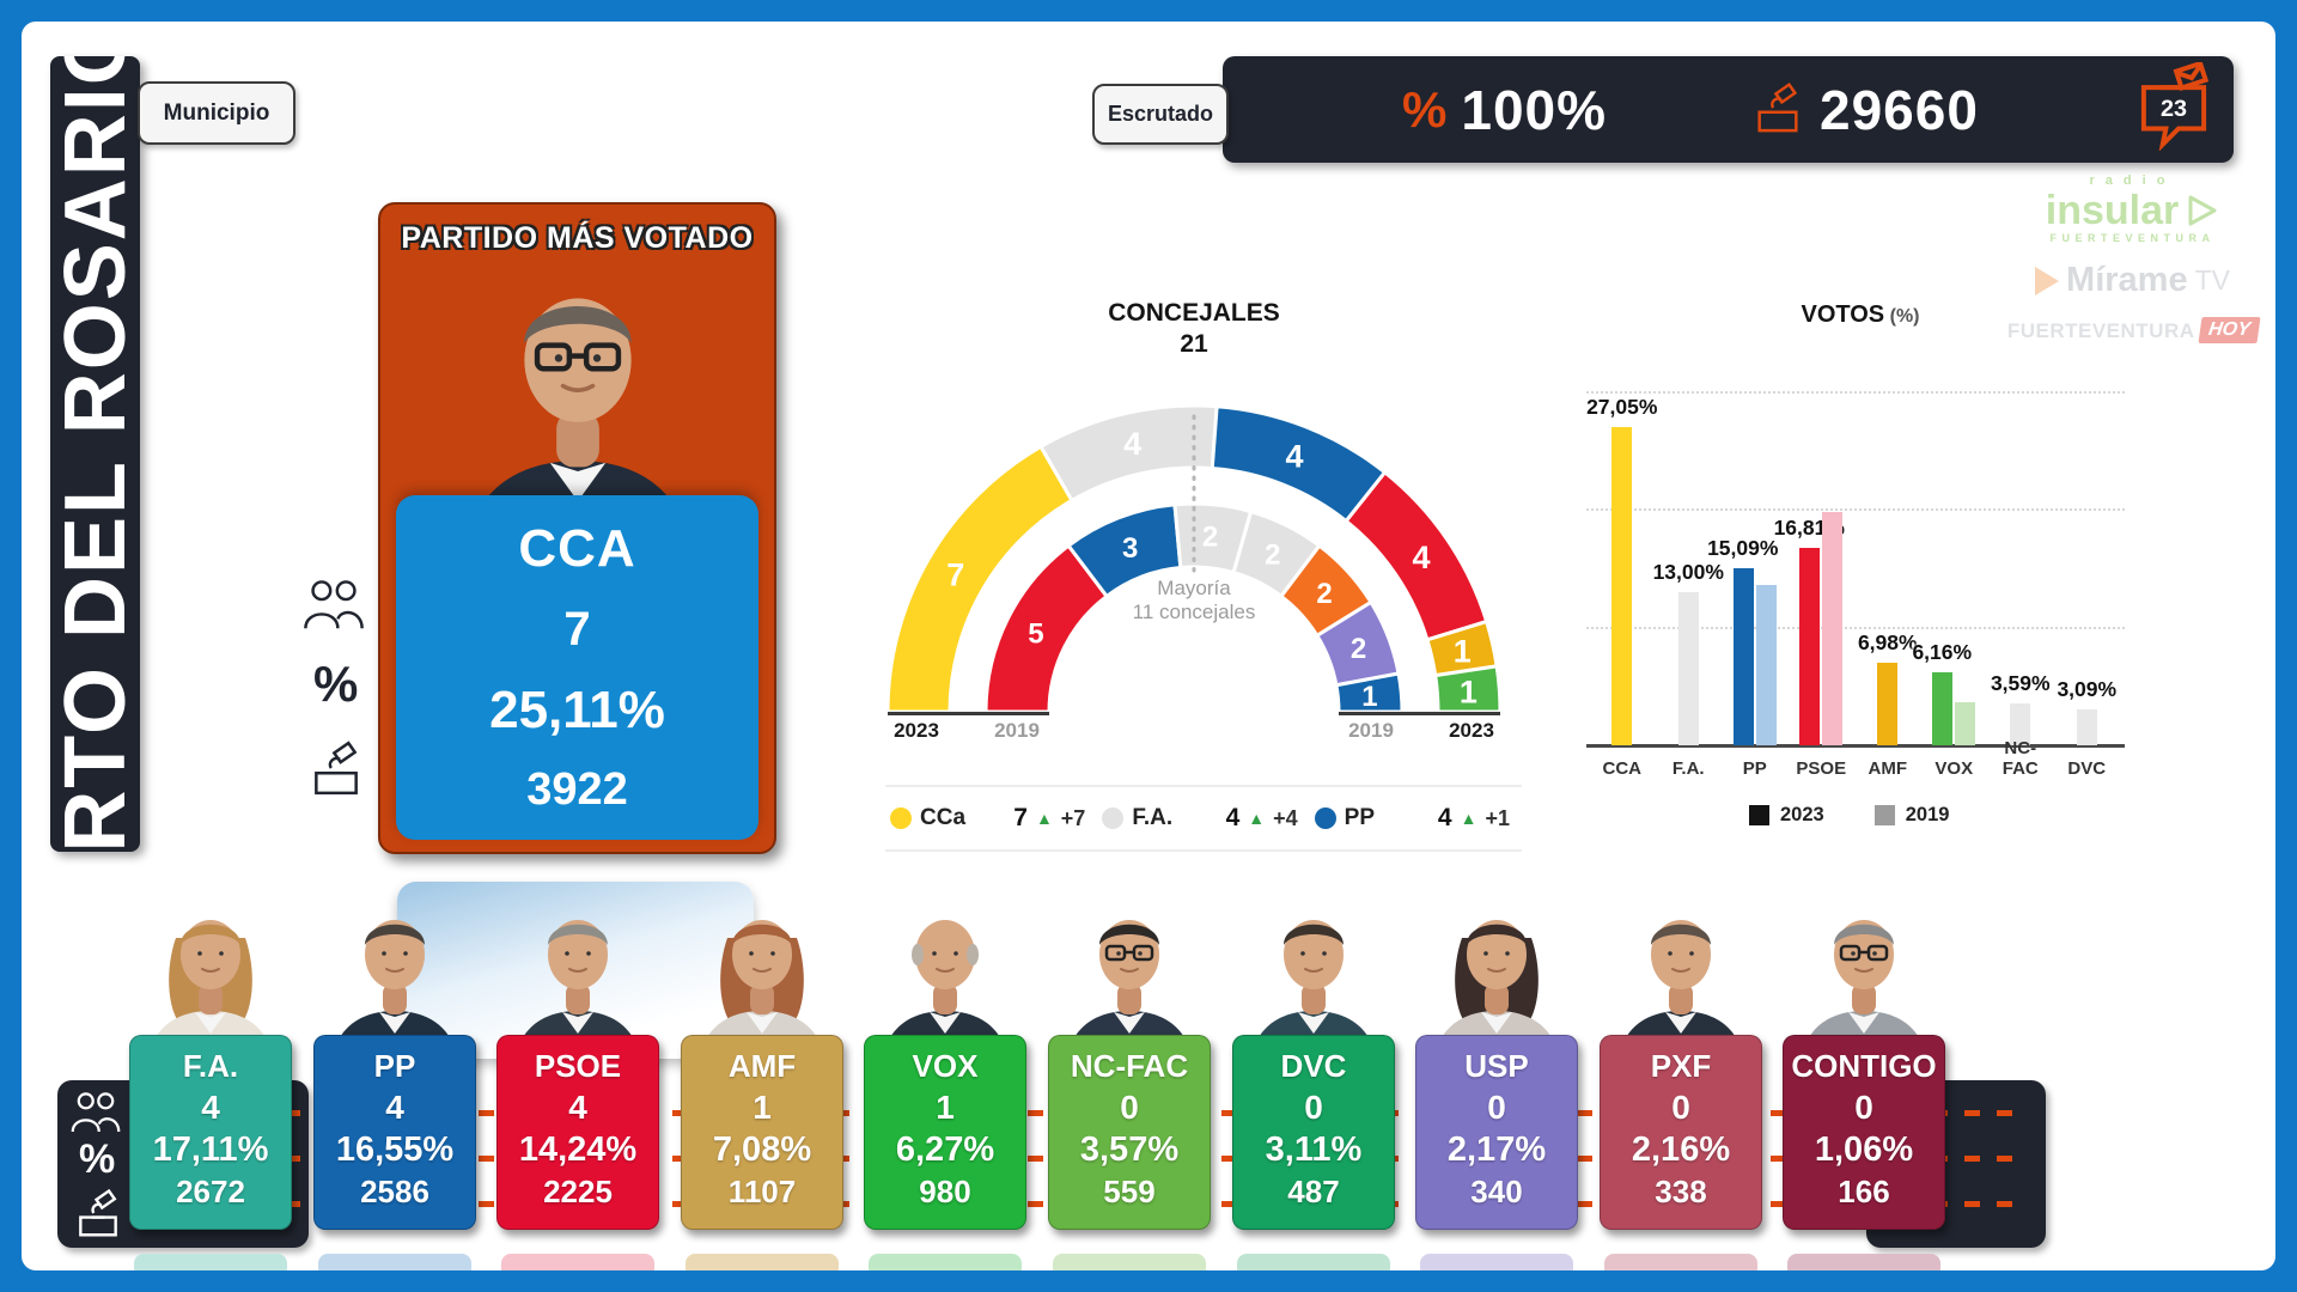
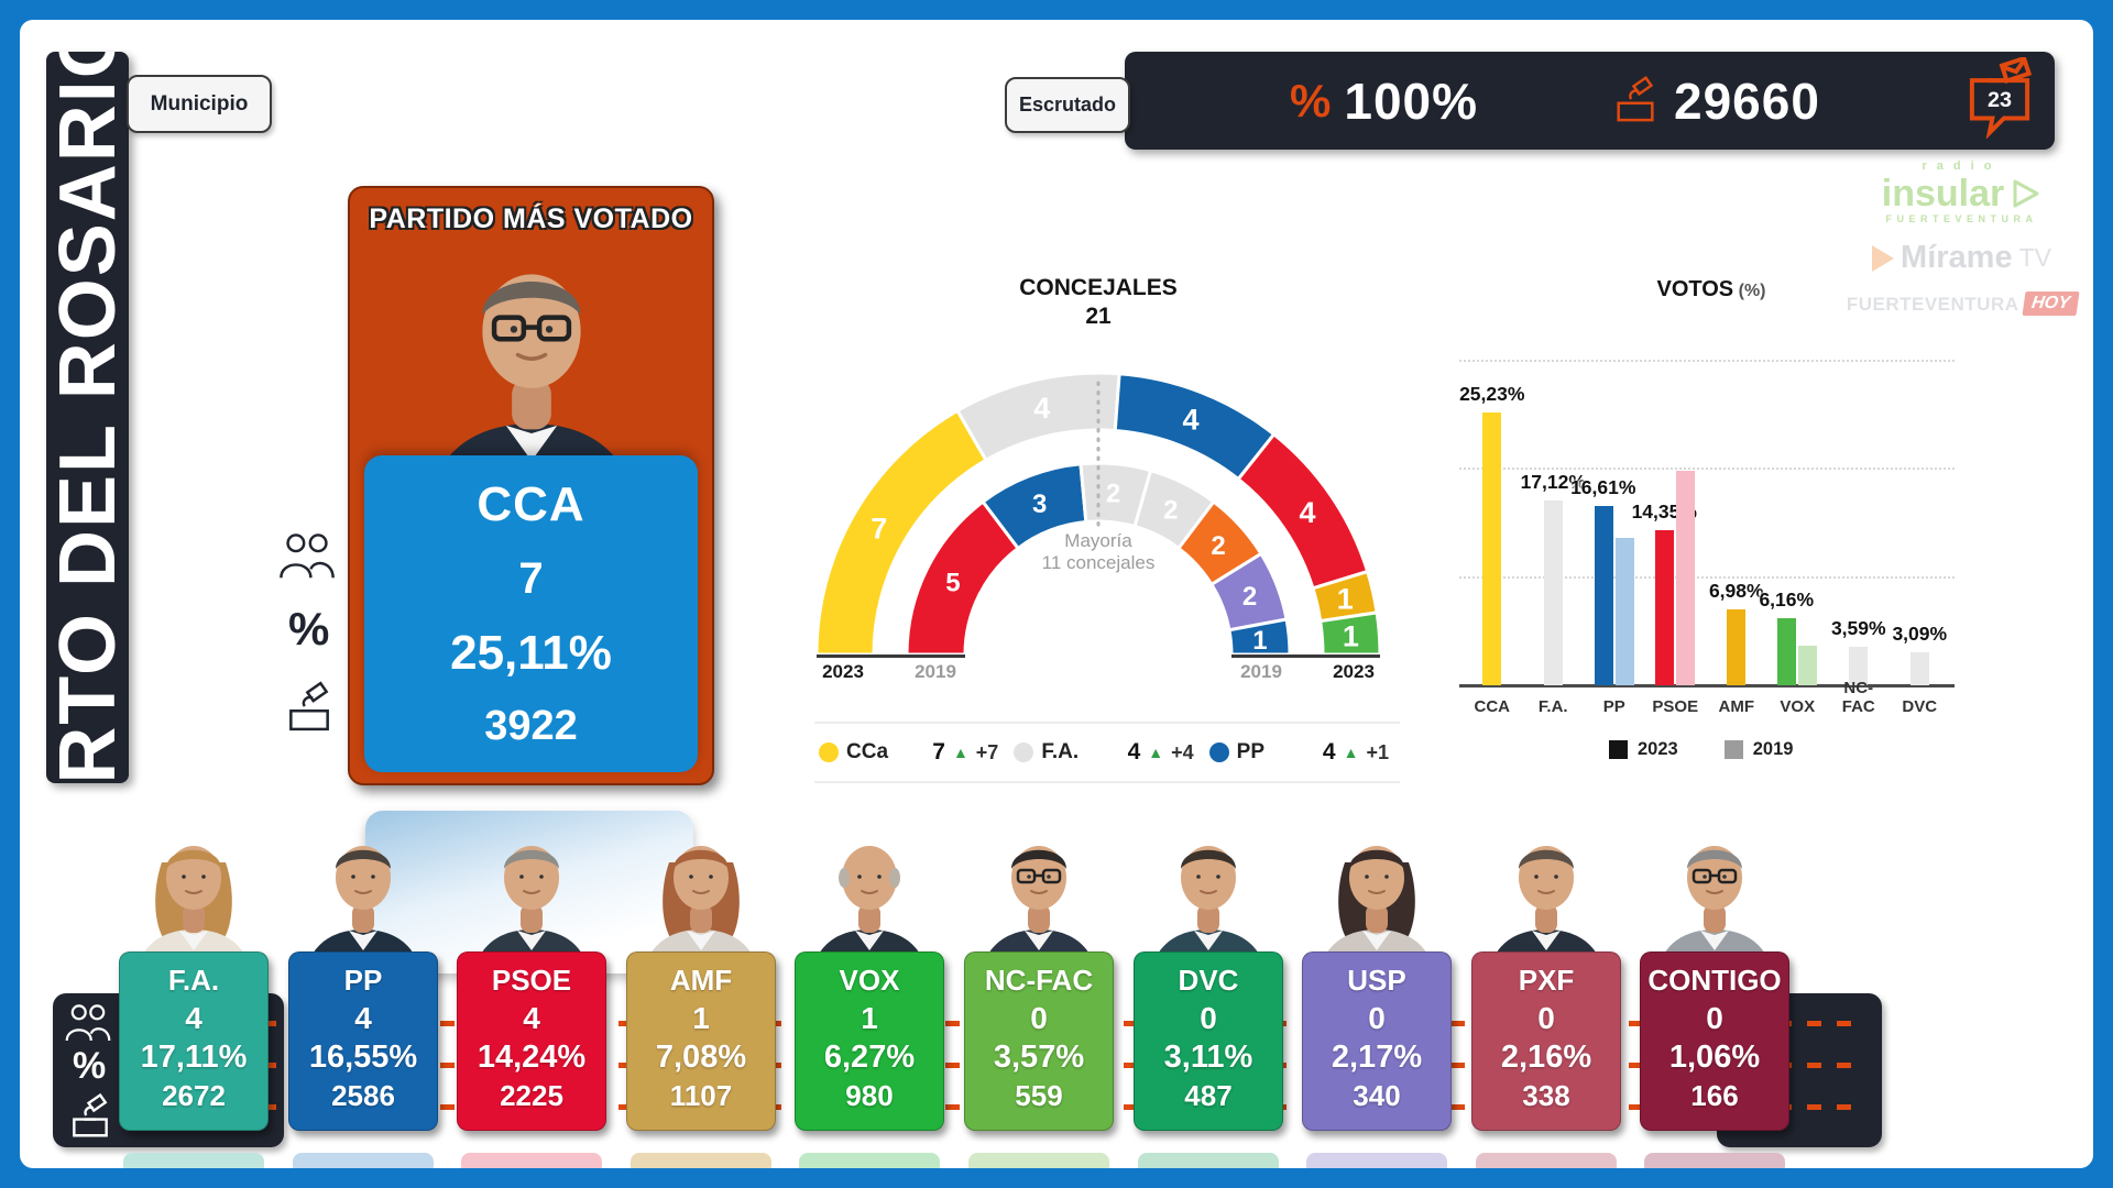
VOTOS/2023/CCA: 27,05% -> 25,23%
VOTOS/2023/F.A.: 13,00% -> 17,12%
VOTOS/2023/PP: 15,09% -> 16,61%
VOTOS/2023/PSOE: 16,81% -> 14,35%
